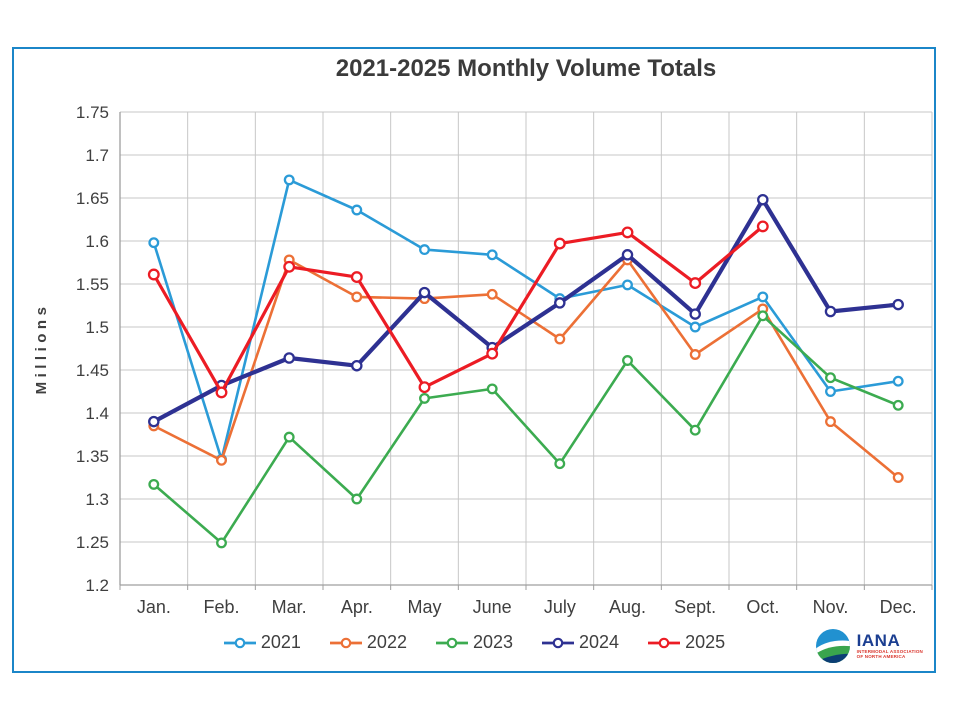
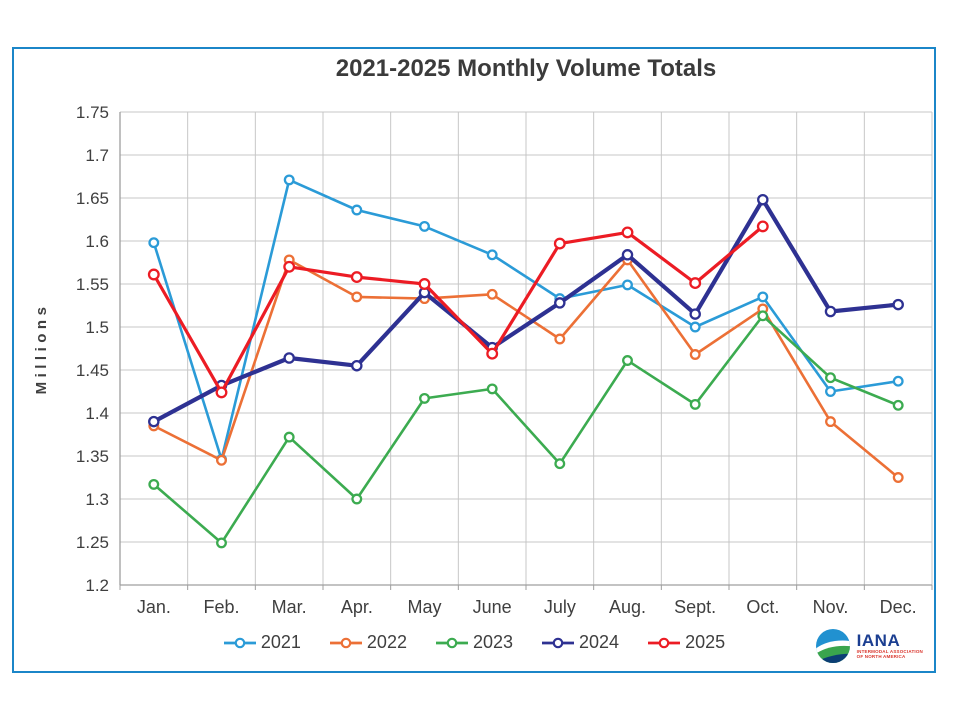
2021/May: 1.59 -> 1.62
2025/May: 1.43 -> 1.55
2023/Sept.: 1.38 -> 1.41
